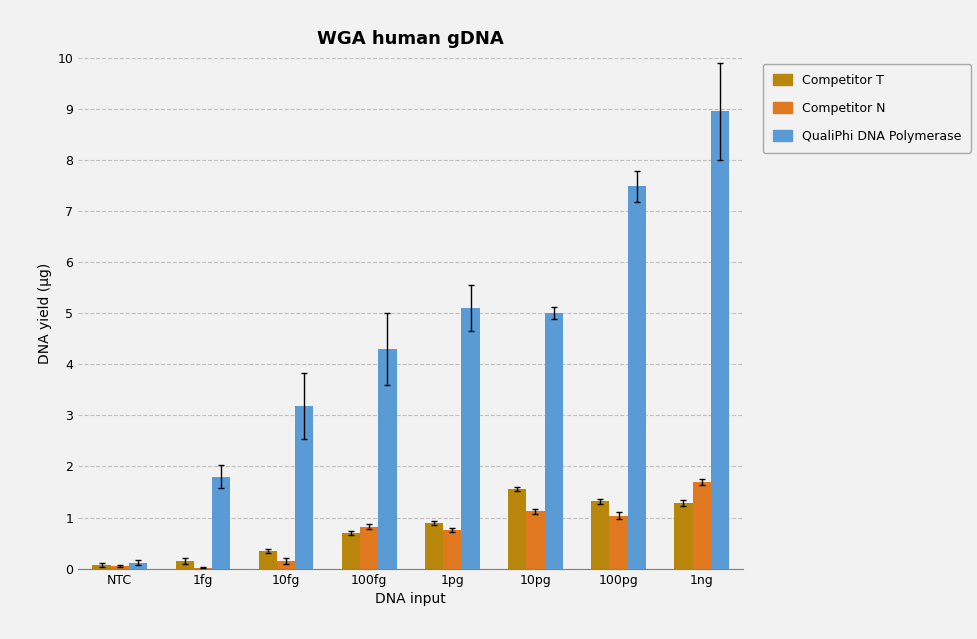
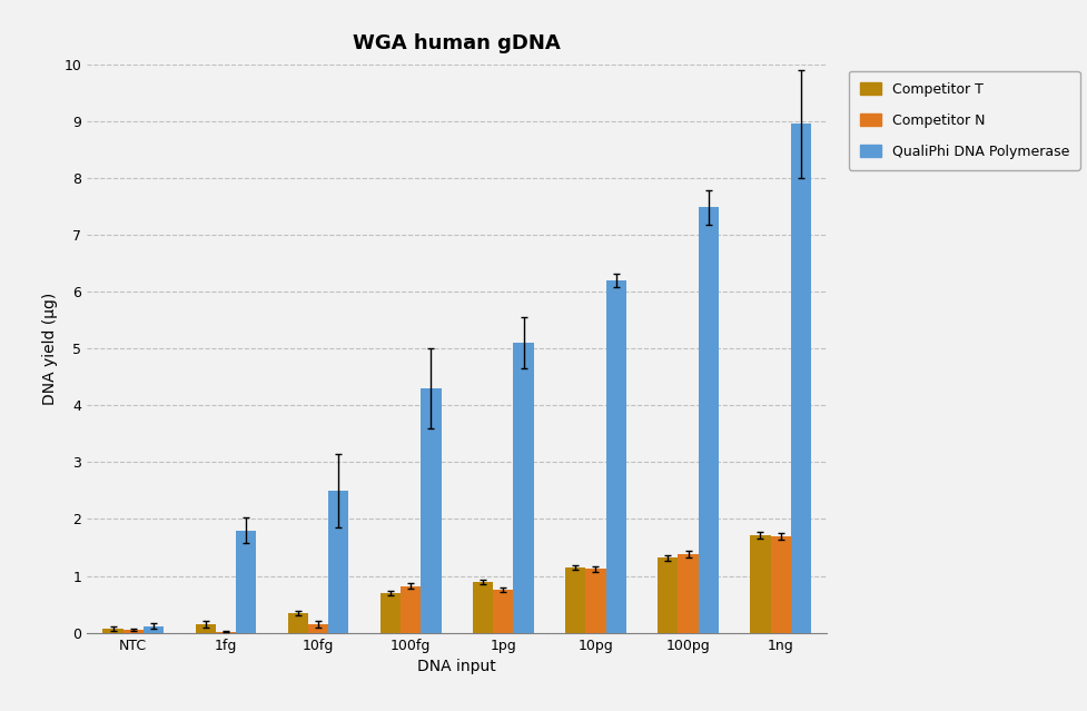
QualiPhi DNA Polymerase/10fg: 3.18 -> 2.50
Competitor T/10pg: 1.56 -> 1.15
QualiPhi DNA Polymerase/10pg: 5.00 -> 6.20
Competitor N/100pg: 1.04 -> 1.38
Competitor T/1ng: 1.28 -> 1.72
